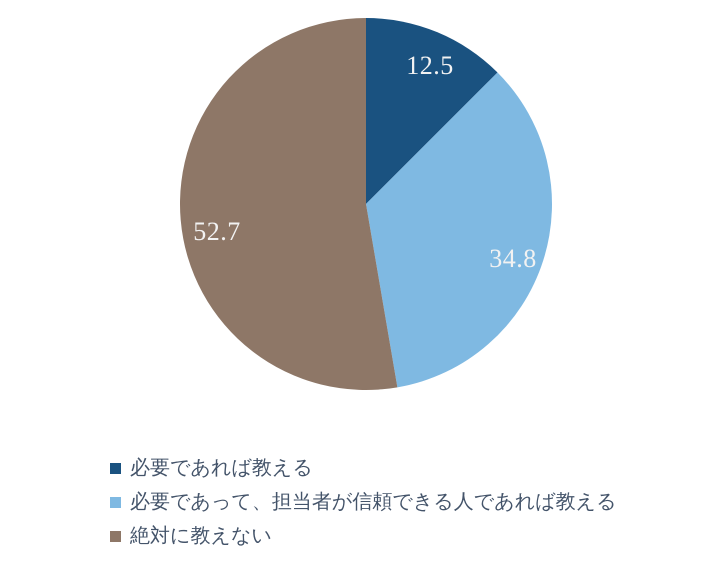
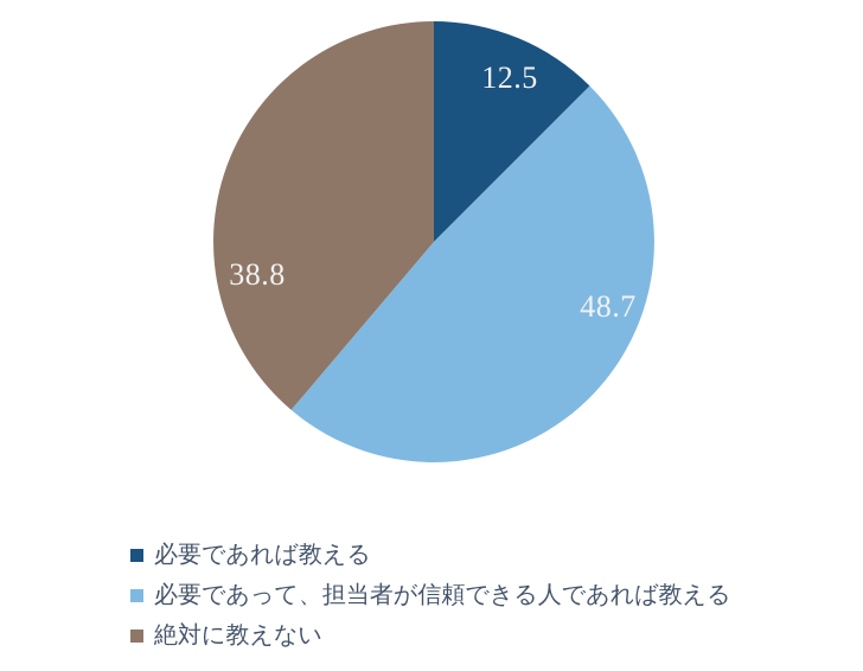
必要であって、担当者が信頼できる人であれば教える: 34.8 -> 48.7
絶対に教えない: 52.7 -> 38.8
